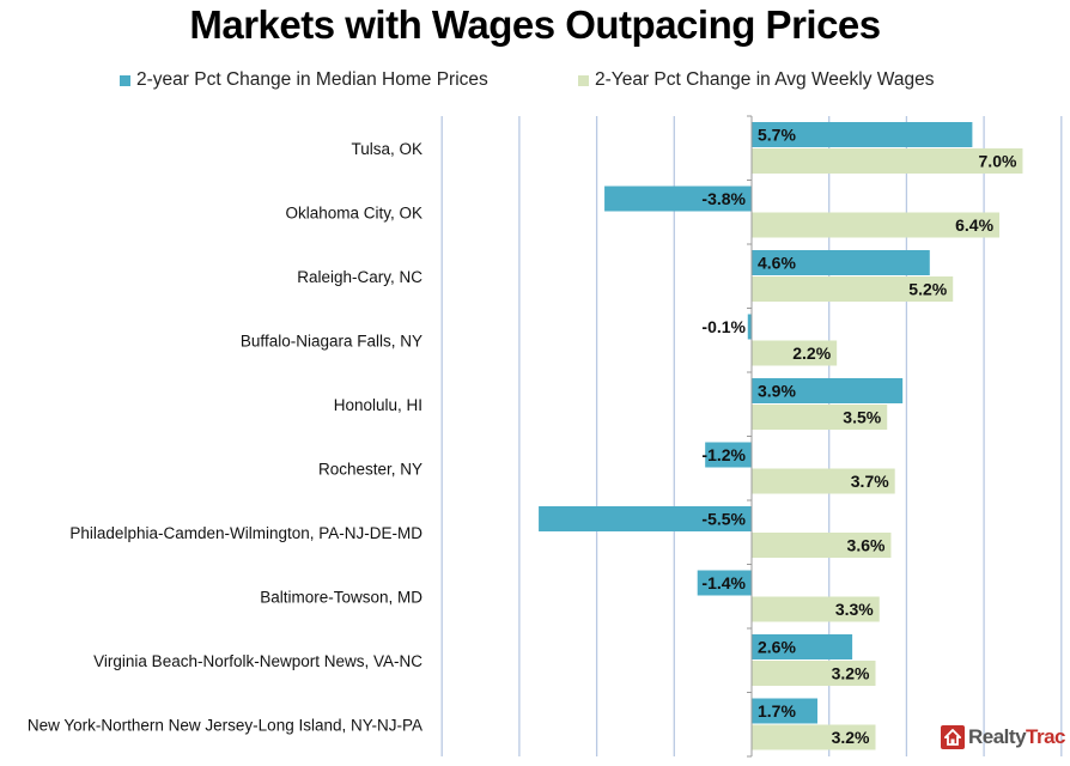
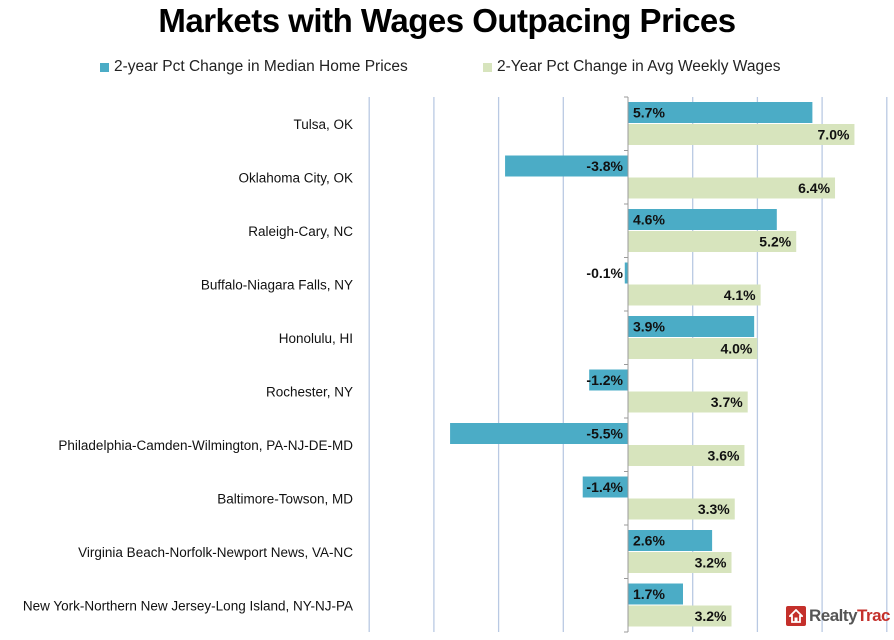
2-Year Pct Change in Avg Weekly Wages/Buffalo-Niagara Falls, NY: 2.2% -> 4.1%
2-Year Pct Change in Avg Weekly Wages/Honolulu, HI: 3.5% -> 4.0%
